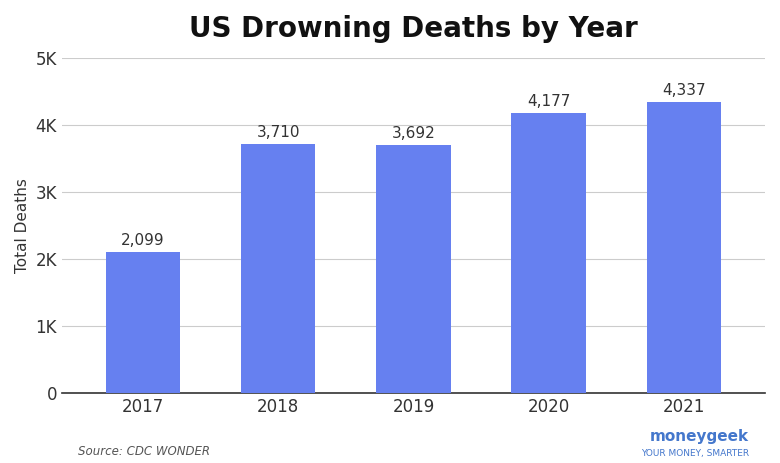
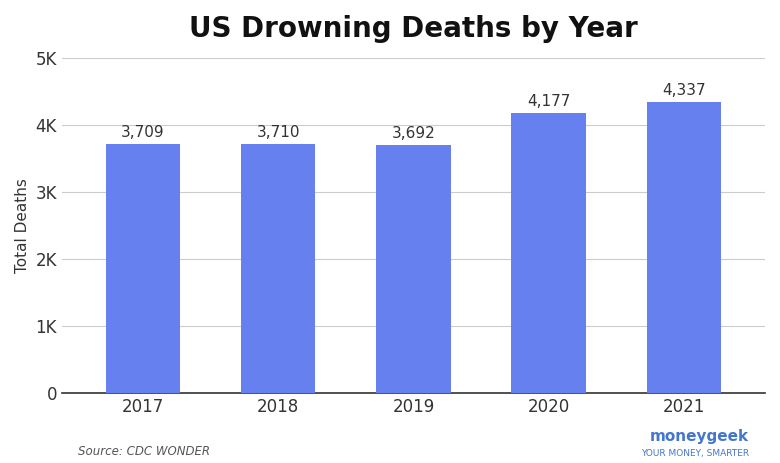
2017: 2,099 -> 3,709
